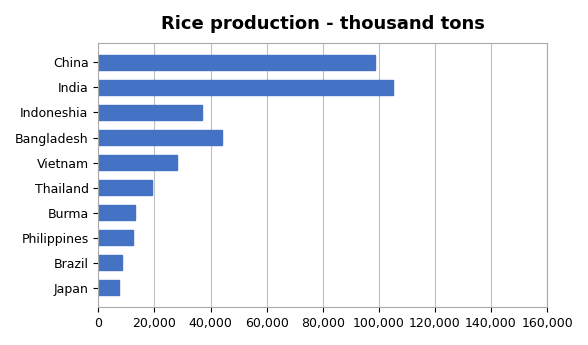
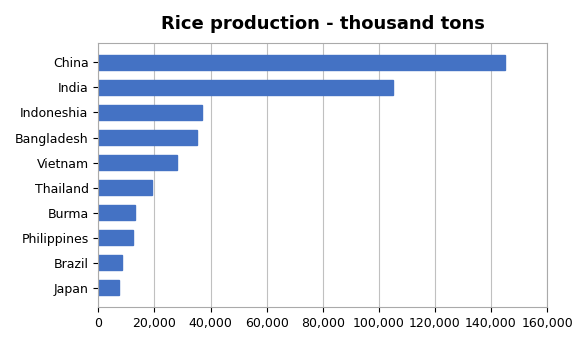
China: 98,500 -> 145,000
Bangladesh: 44,000 -> 35,000
